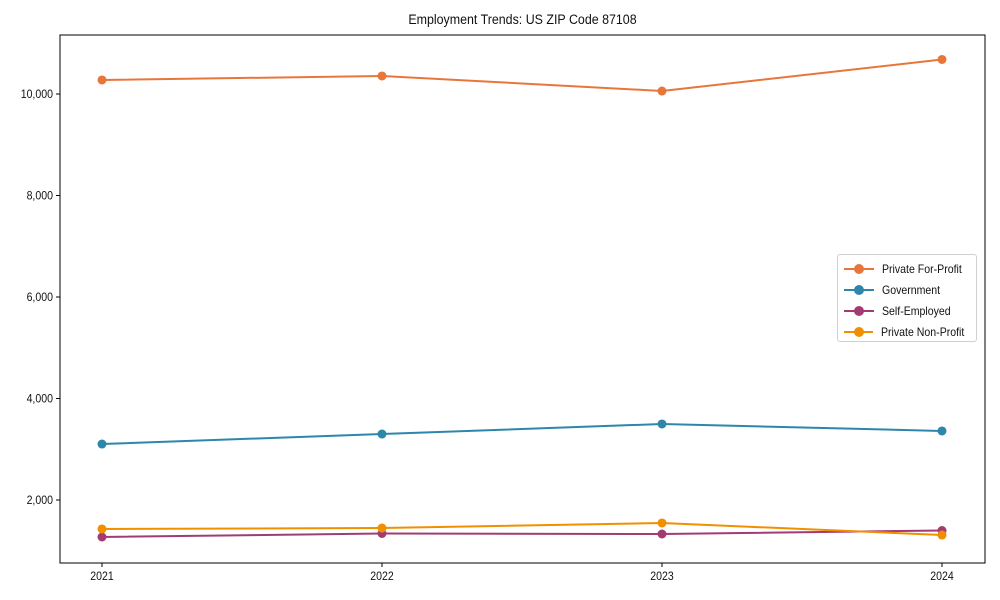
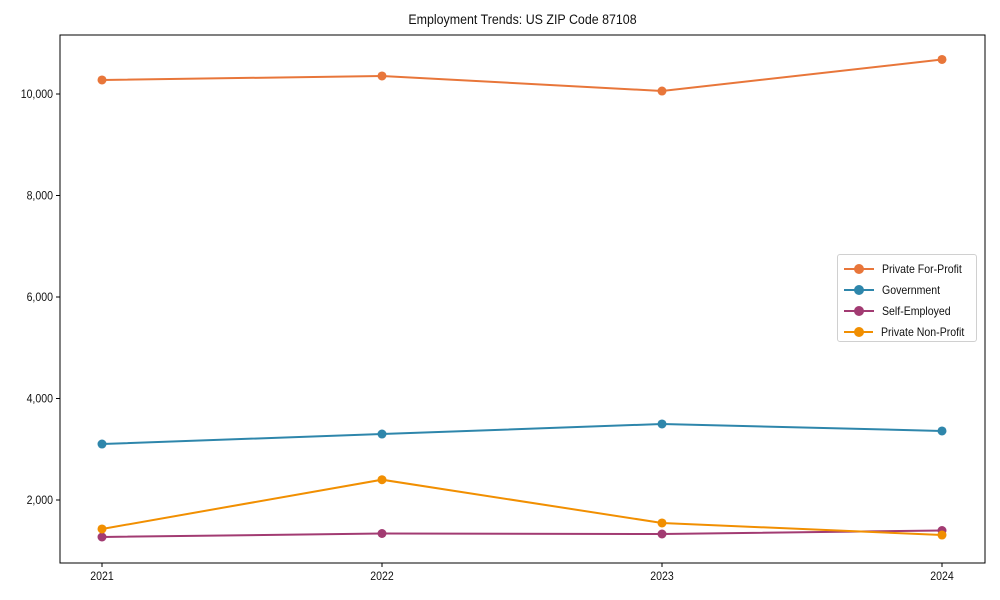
Private Non-Profit/2022: 1400 -> 2400
